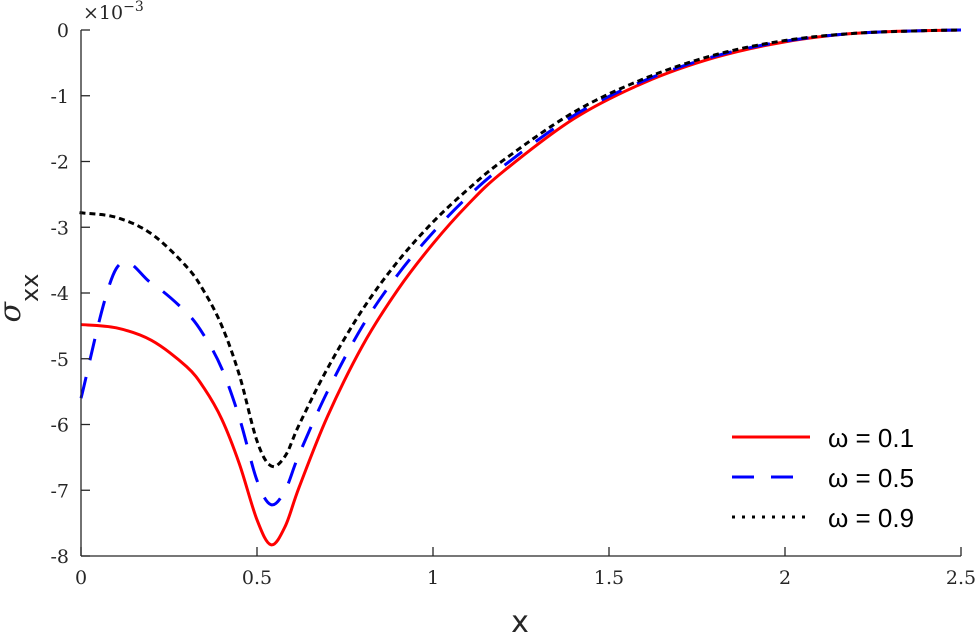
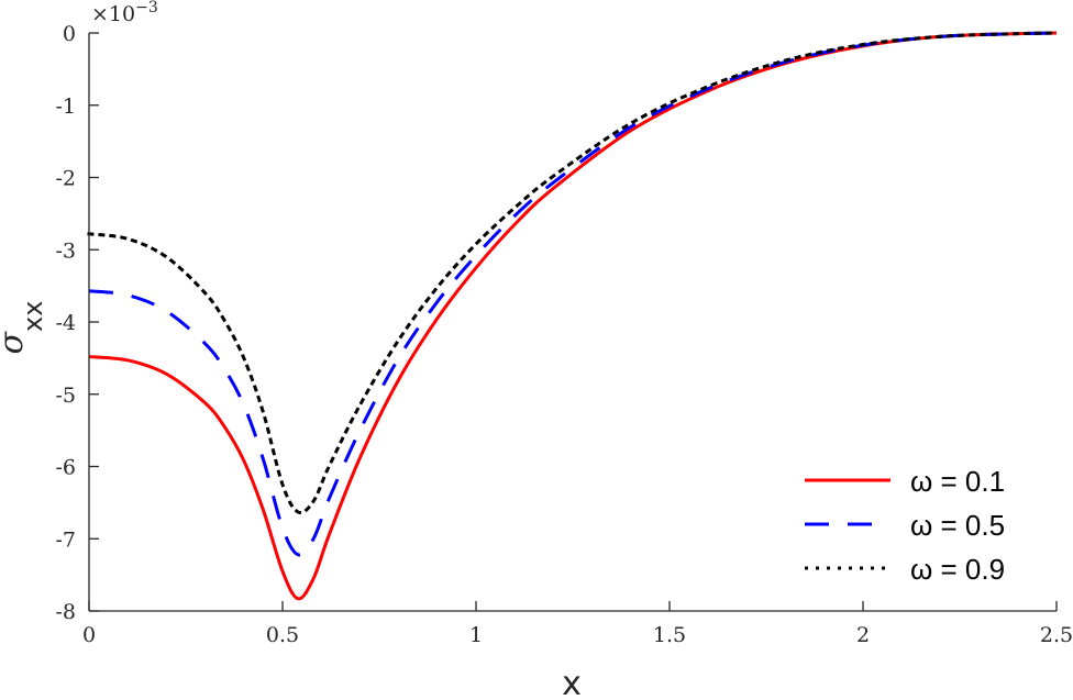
ω = 0.5/0: -5.6 -> -3.6
